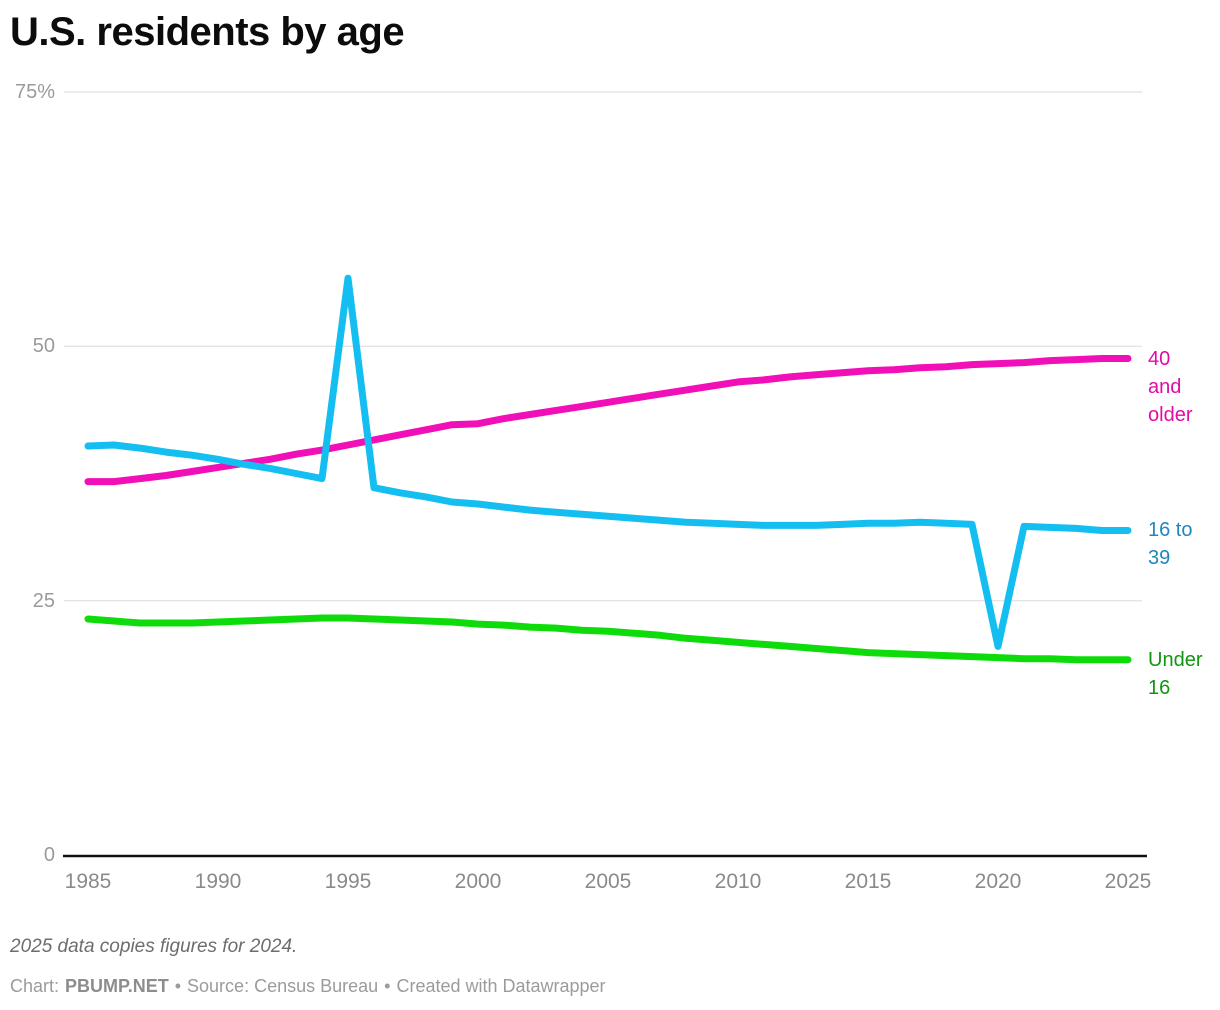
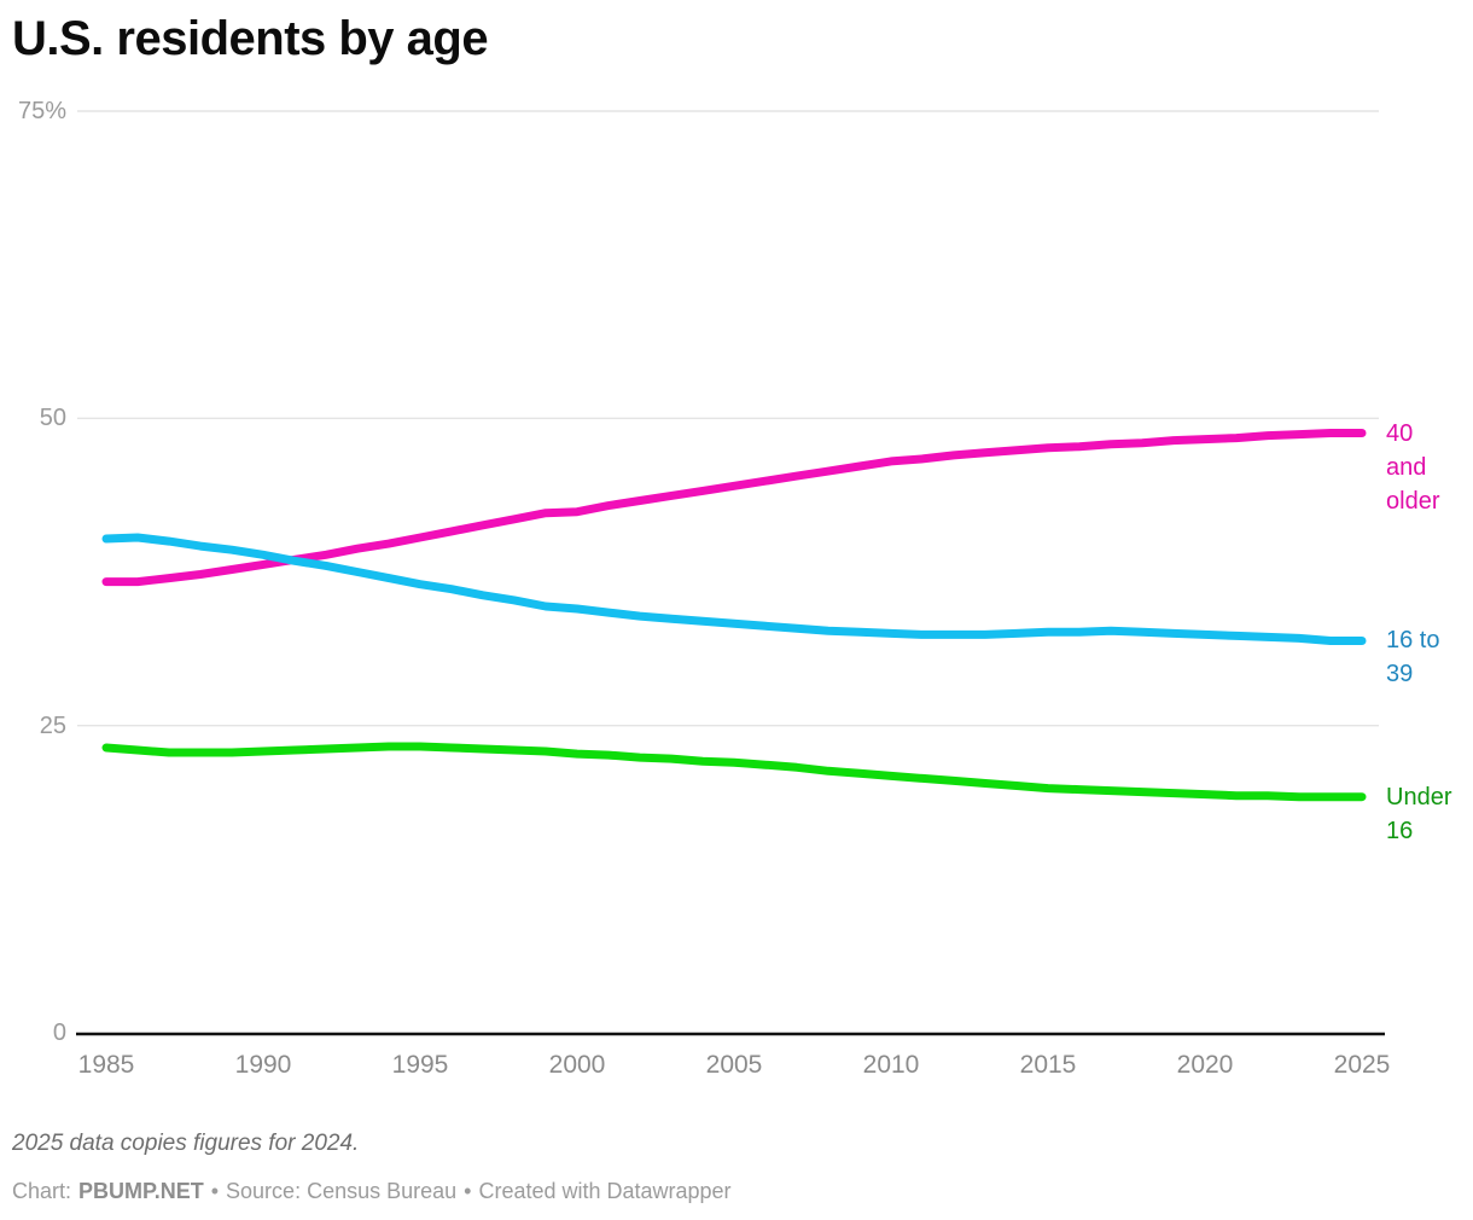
16 to 39/1995: 56.7% -> 36.5%
16 to 39/2020: 20.5% -> 32.4%
